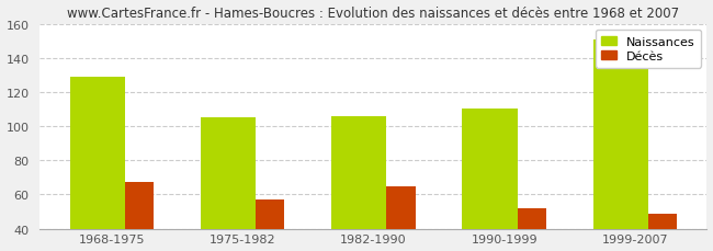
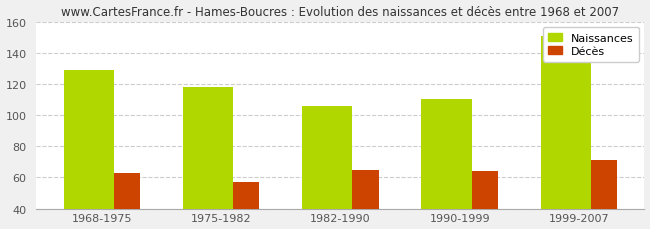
Décès/1968-1975: 67 -> 63
Naissances/1975-1982: 105 -> 118
Décès/1990-1999: 52 -> 64
Décès/1999-2007: 49 -> 71
